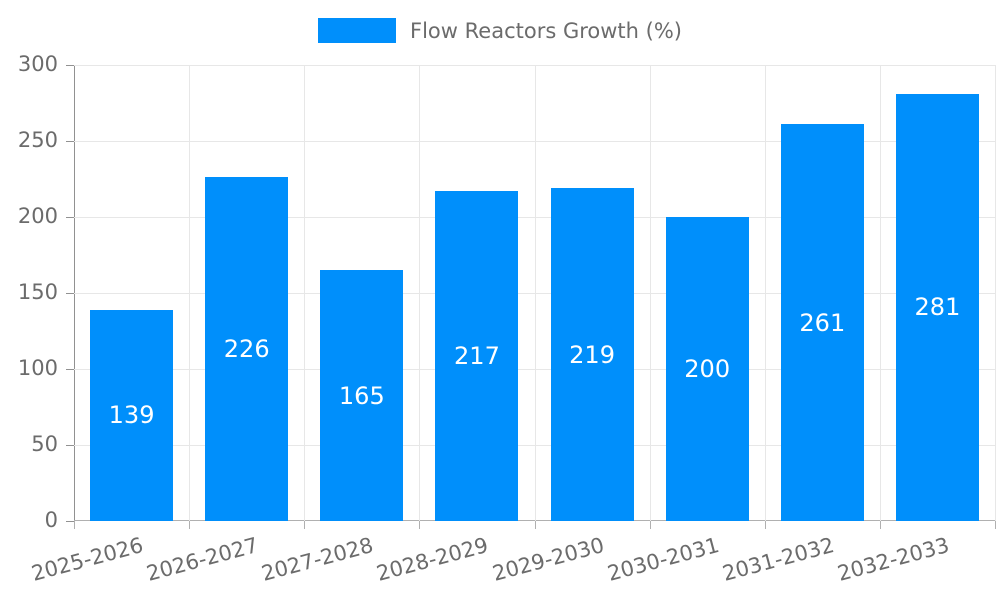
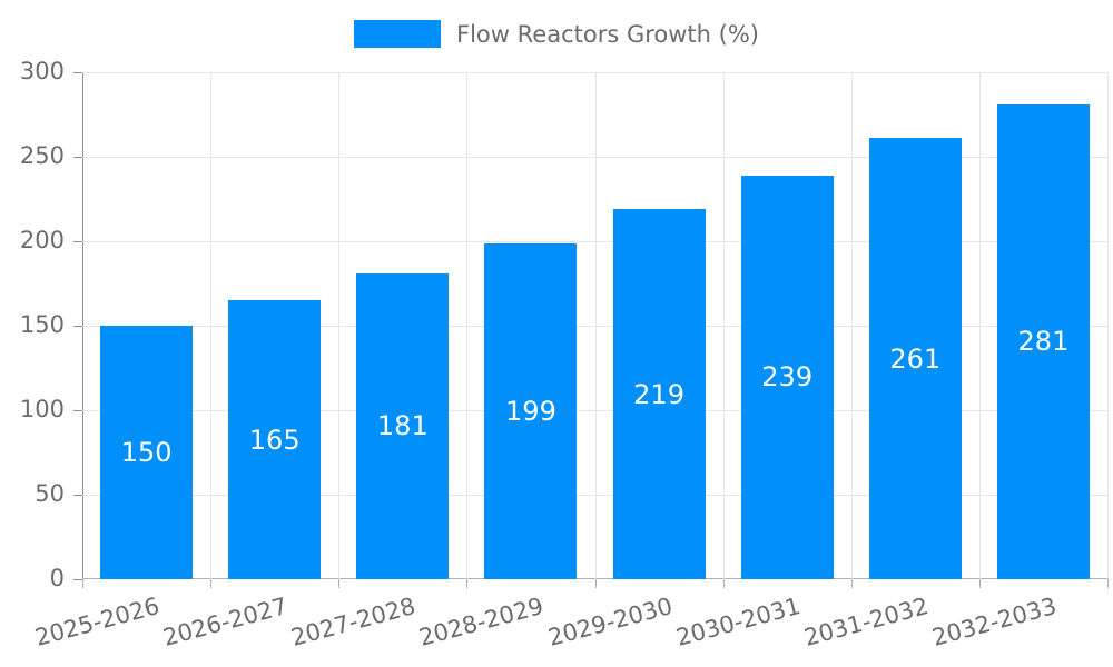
2025-2026: 139 -> 150
2026-2027: 226 -> 165
2027-2028: 165 -> 181
2028-2029: 217 -> 199
2030-2031: 200 -> 239
